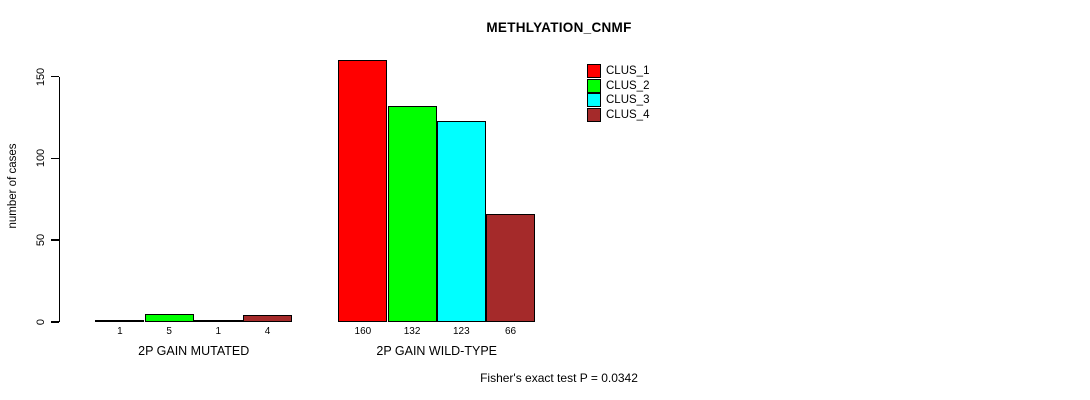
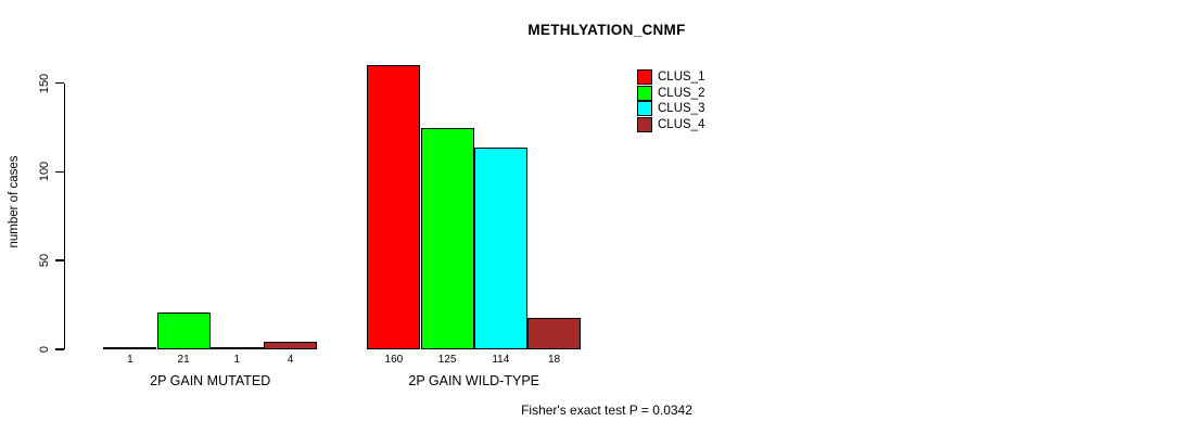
CLUS_2/2P GAIN MUTATED: 5 -> 21
CLUS_2/2P GAIN WILD-TYPE: 132 -> 125
CLUS_3/2P GAIN WILD-TYPE: 123 -> 114
CLUS_4/2P GAIN WILD-TYPE: 66 -> 18
